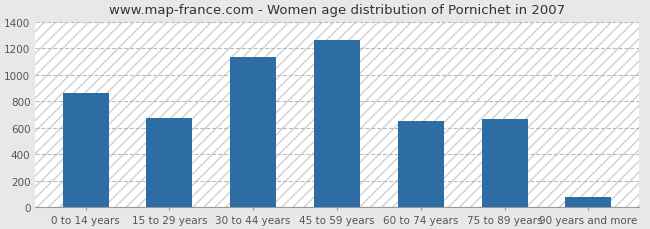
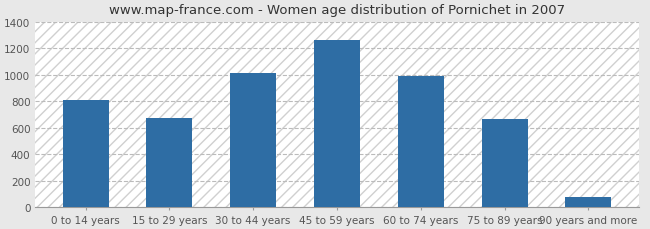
0 to 14 years: 860 -> 810
30 to 44 years: 1130 -> 1010
60 to 74 years: 650 -> 990
